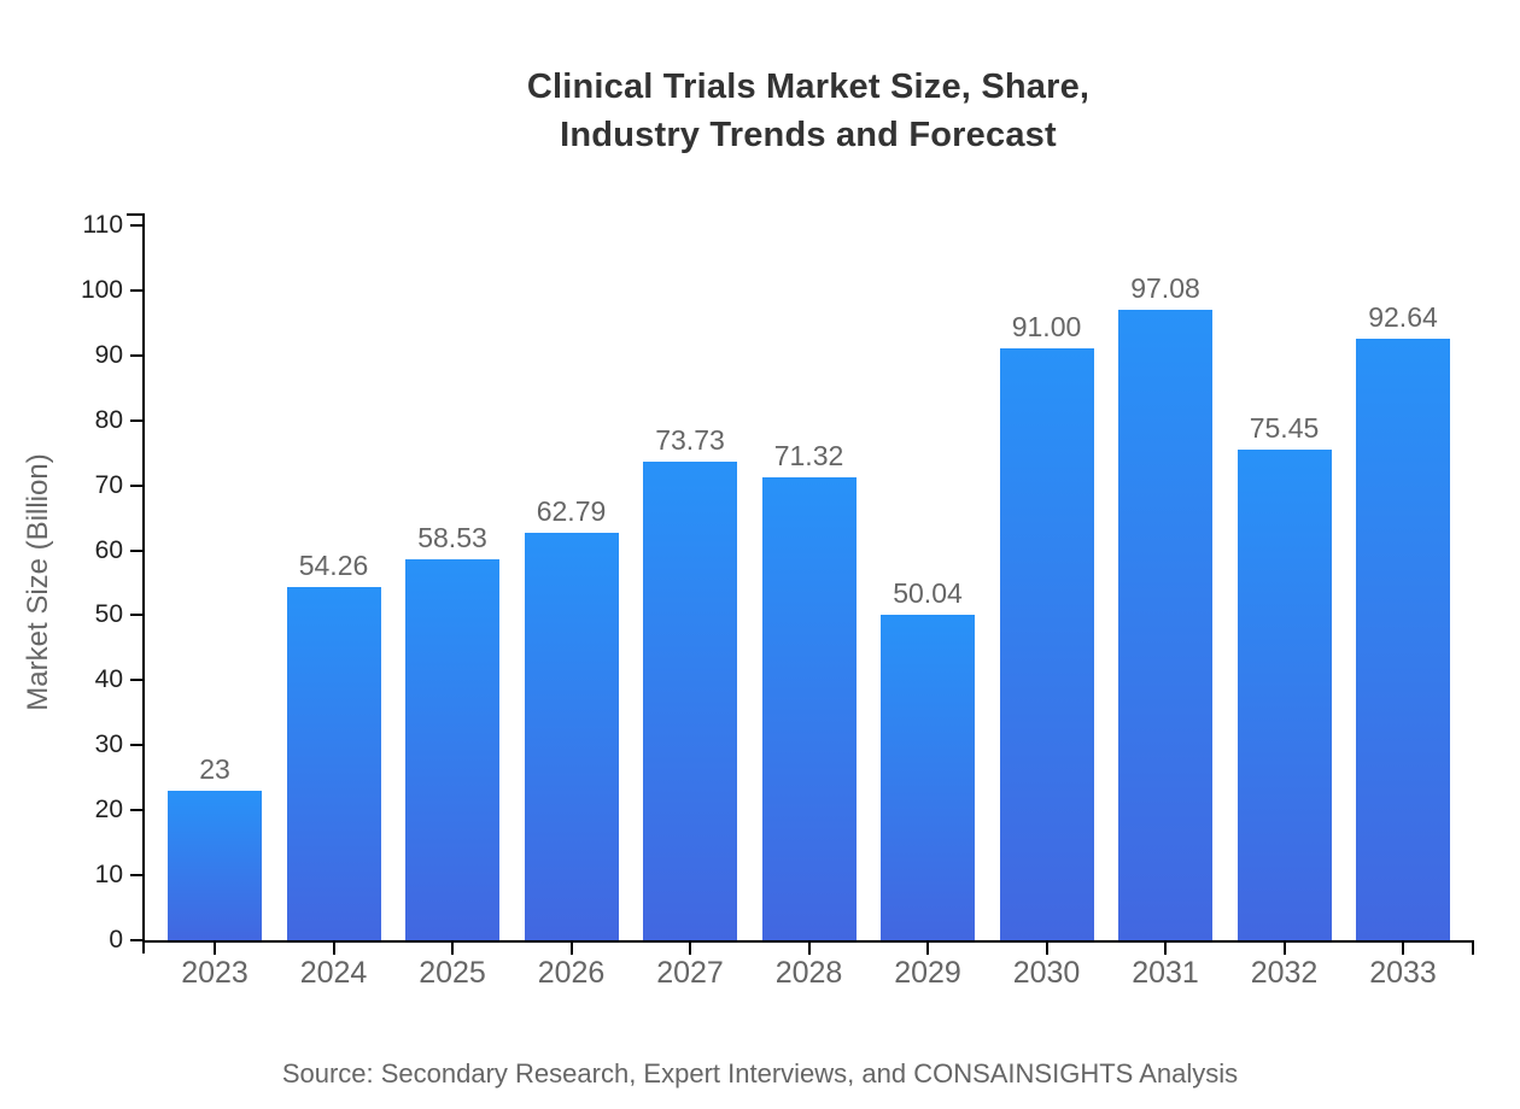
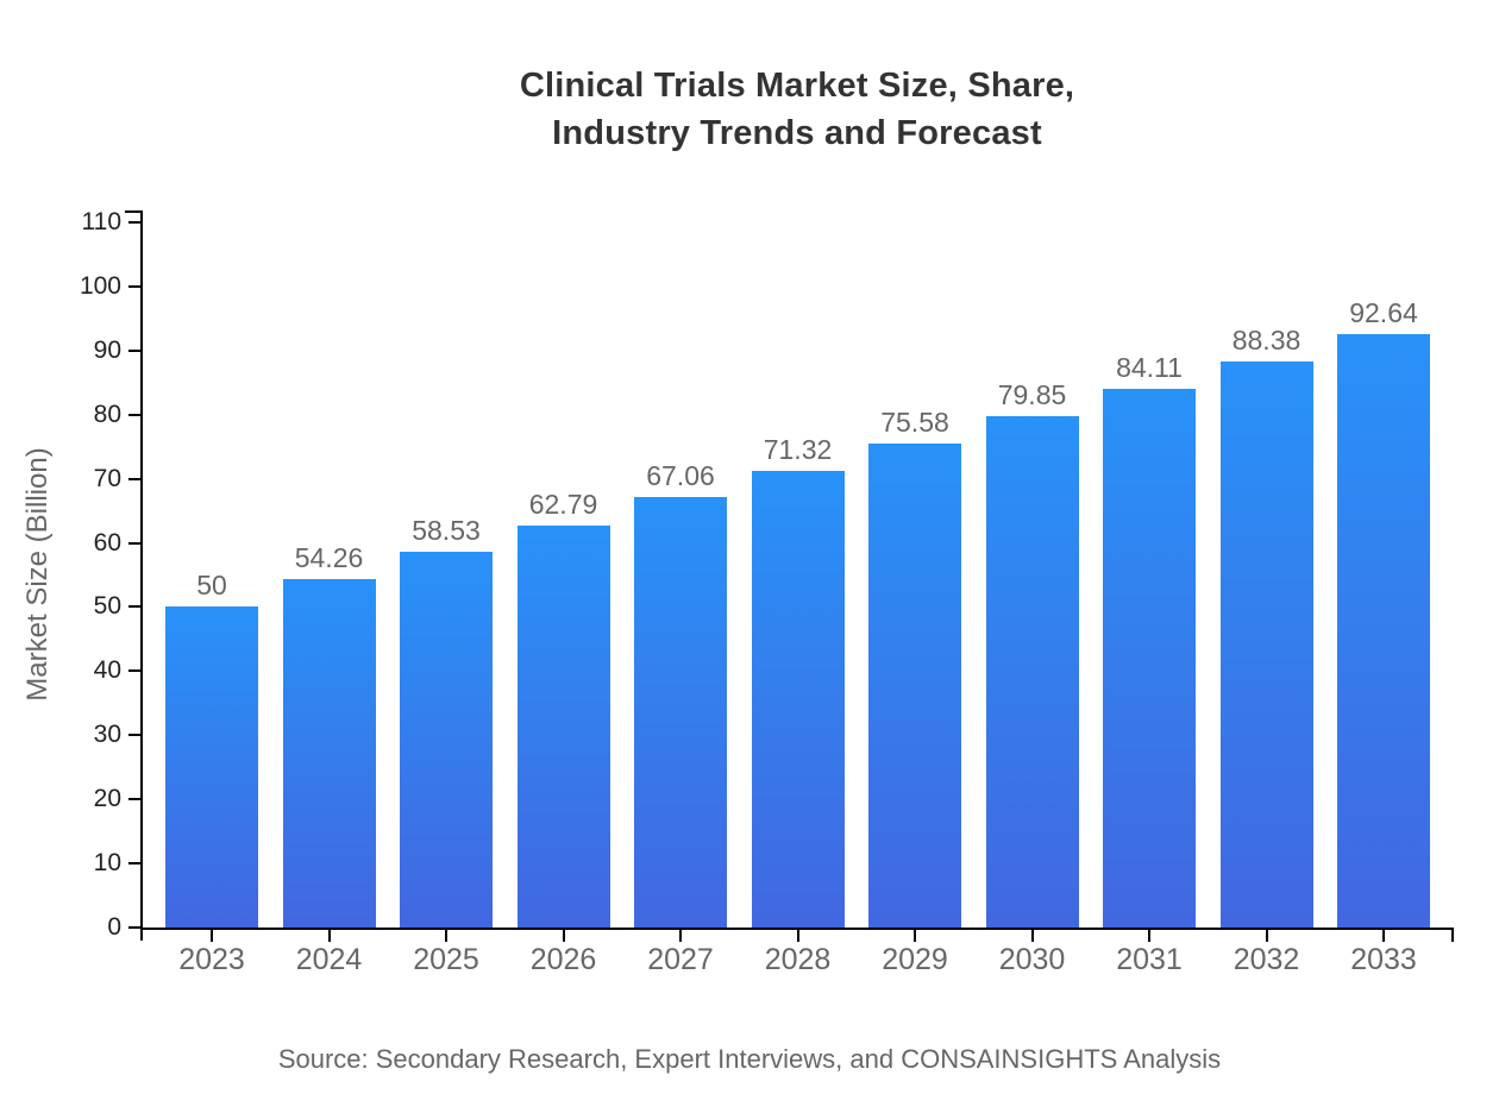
2023: 23 -> 50
2027: 73.73 -> 67.06
2029: 50.04 -> 75.58
2030: 91.00 -> 79.85
2031: 97.08 -> 84.11
2032: 75.45 -> 88.38
